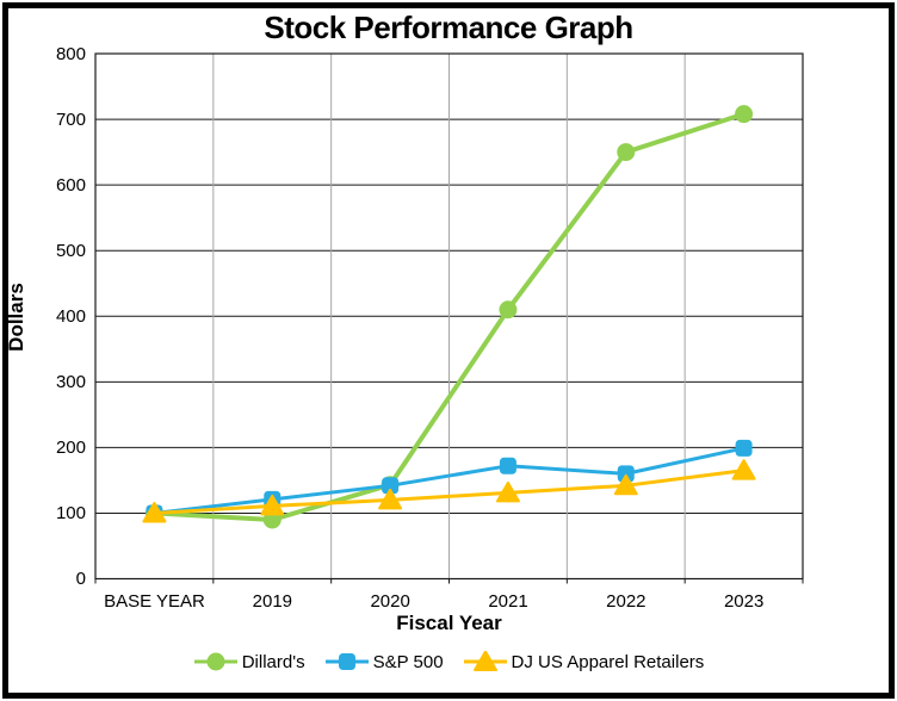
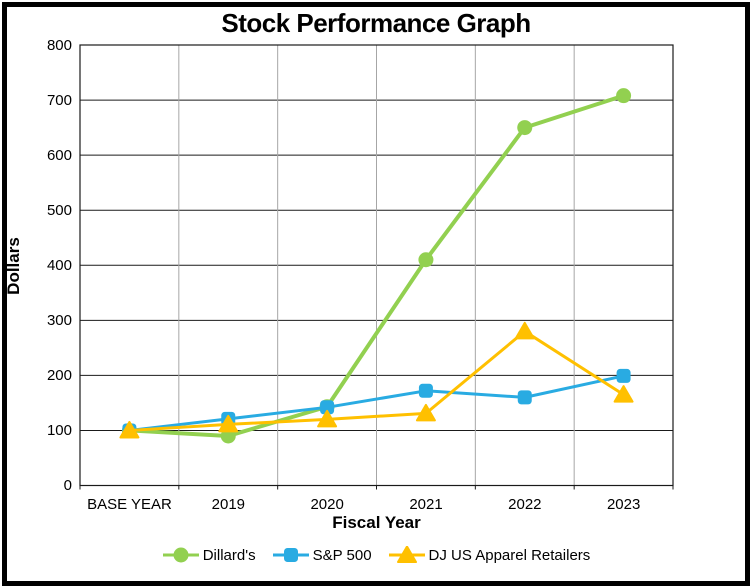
DJ US Apparel Retailers/2022: 140 -> 280
